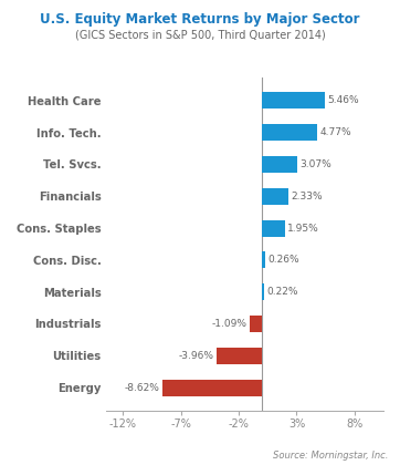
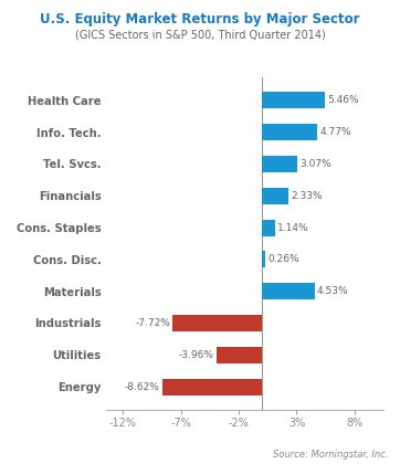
Cons. Staples: 1.95% -> 1.14%
Materials: 0.22% -> 4.53%
Industrials: -1.09% -> -7.72%
